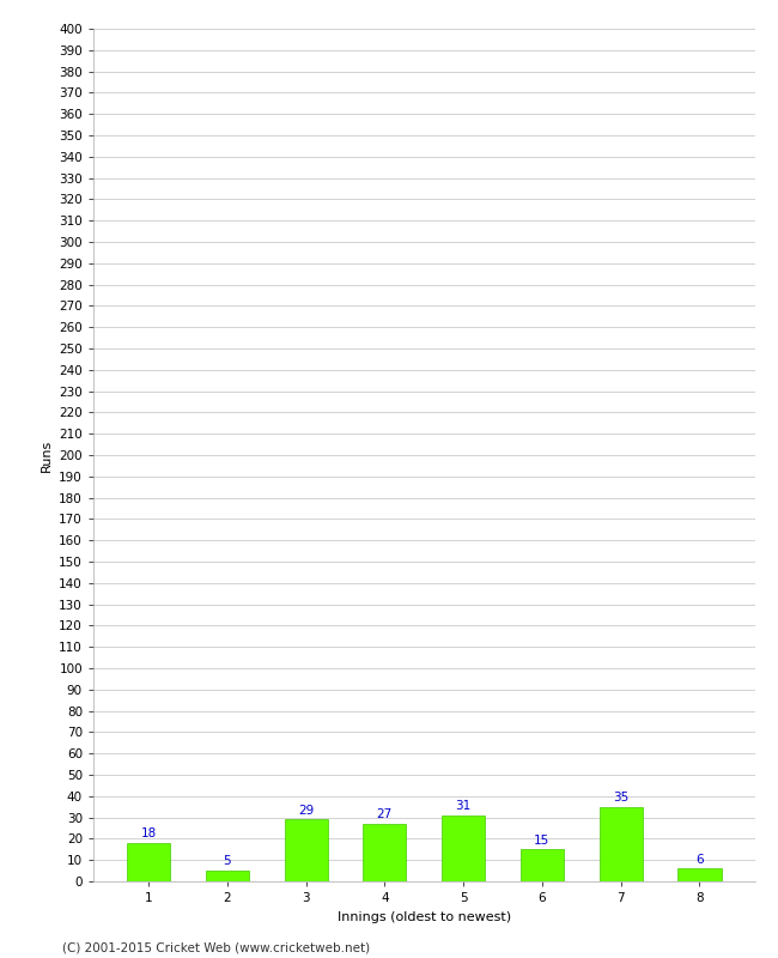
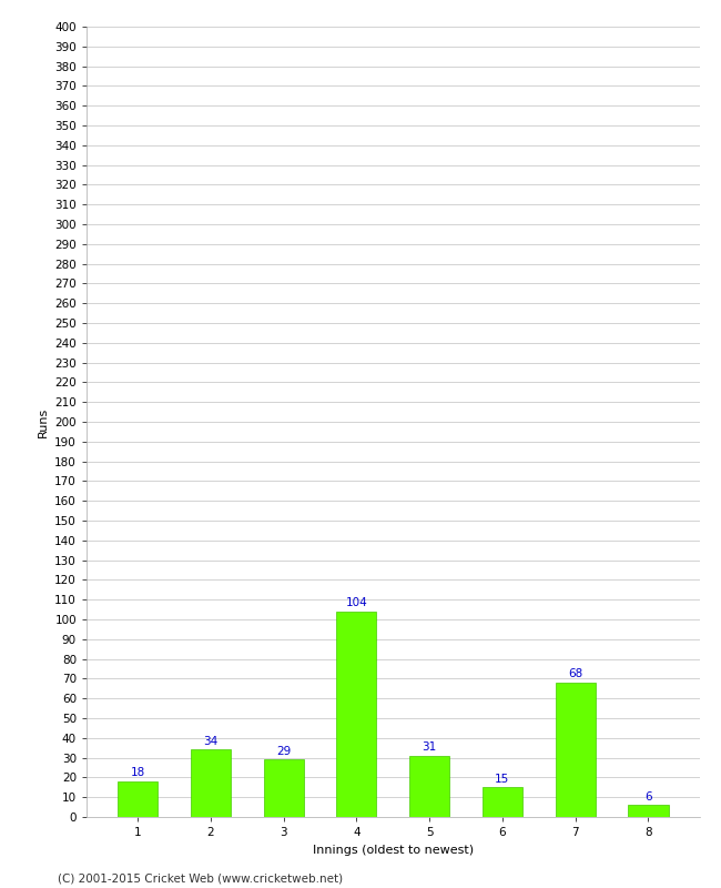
2: 5 -> 34
4: 27 -> 104
7: 35 -> 68
